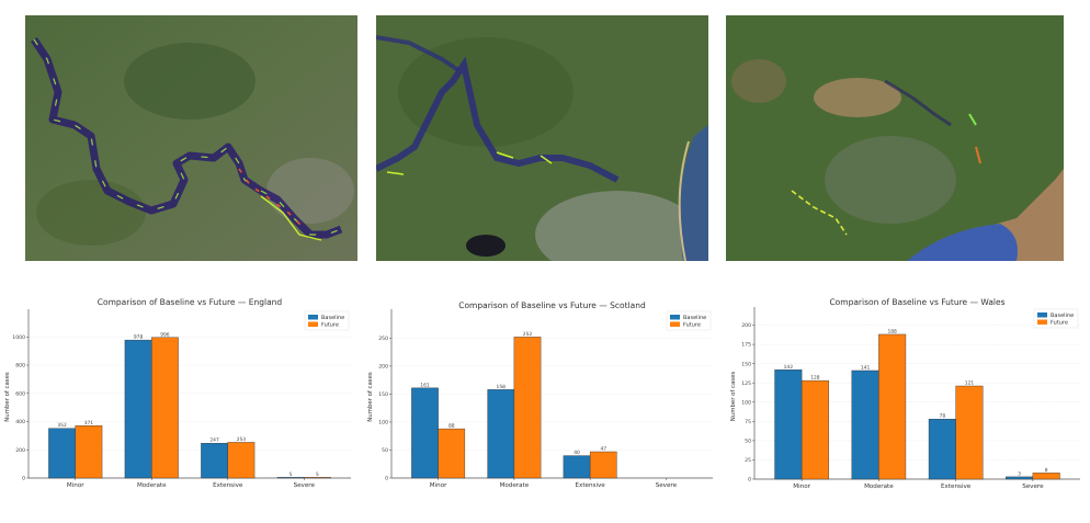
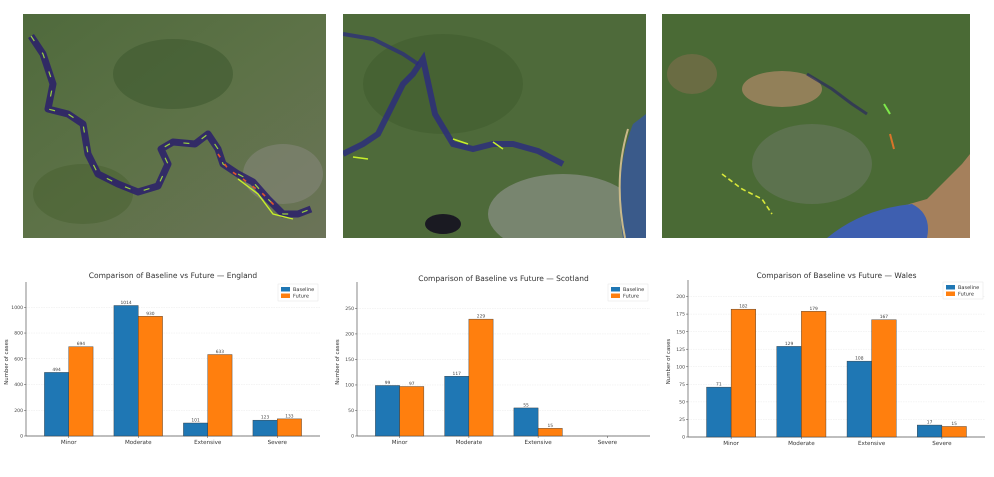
Comparison of Baseline vs Future — England/Baseline/Minor: 352 -> 494
Comparison of Baseline vs Future — England/Future/Minor: 371 -> 694
Comparison of Baseline vs Future — England/Baseline/Moderate: 978 -> 1014
Comparison of Baseline vs Future — England/Future/Moderate: 996 -> 930
Comparison of Baseline vs Future — England/Baseline/Extensive: 247 -> 101
Comparison of Baseline vs Future — England/Future/Extensive: 253 -> 633
Comparison of Baseline vs Future — England/Baseline/Severe: 5 -> 123
Comparison of Baseline vs Future — England/Future/Severe: 5 -> 133
Comparison of Baseline vs Future — Scotland/Baseline/Minor: 161 -> 99
Comparison of Baseline vs Future — Scotland/Future/Minor: 88 -> 97
Comparison of Baseline vs Future — Scotland/Baseline/Moderate: 158 -> 117
Comparison of Baseline vs Future — Scotland/Future/Moderate: 252 -> 229
Comparison of Baseline vs Future — Scotland/Baseline/Extensive: 40 -> 55
Comparison of Baseline vs Future — Scotland/Future/Extensive: 47 -> 15
Comparison of Baseline vs Future — Wales/Baseline/Minor: 142 -> 71
Comparison of Baseline vs Future — Wales/Future/Minor: 128 -> 182
Comparison of Baseline vs Future — Wales/Baseline/Moderate: 141 -> 129
Comparison of Baseline vs Future — Wales/Future/Moderate: 188 -> 179
Comparison of Baseline vs Future — Wales/Baseline/Extensive: 78 -> 108
Comparison of Baseline vs Future — Wales/Future/Extensive: 121 -> 167
Comparison of Baseline vs Future — Wales/Baseline/Severe: 3 -> 17
Comparison of Baseline vs Future — Wales/Future/Severe: 8 -> 15
